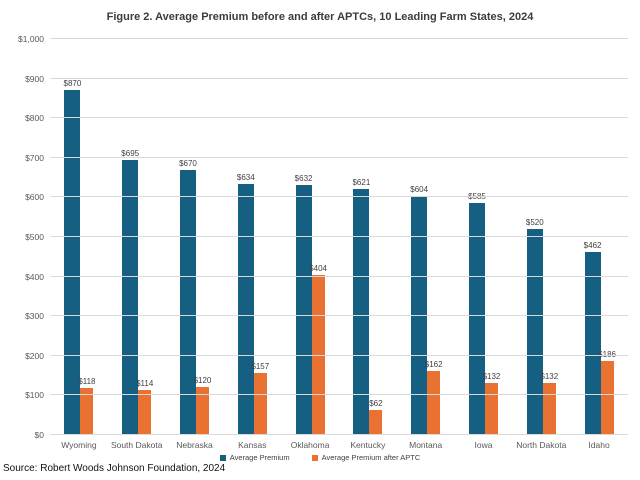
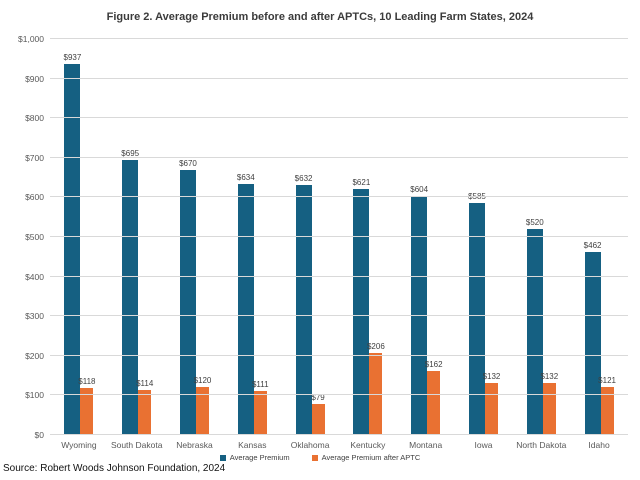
Average Premium/Wyoming: $870 -> $937
Average Premium after APTC/Kansas: $157 -> $111
Average Premium after APTC/Oklahoma: $404 -> $79
Average Premium after APTC/Kentucky: $62 -> $206
Average Premium after APTC/Idaho: $186 -> $121
